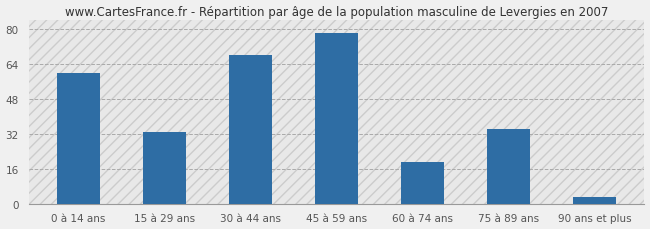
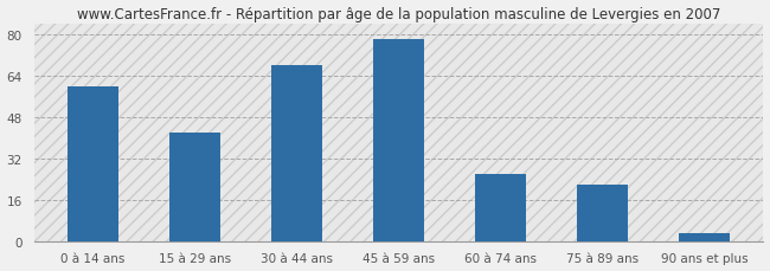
15 à 29 ans: 33 -> 42
60 à 74 ans: 19 -> 26
75 à 89 ans: 34 -> 22
